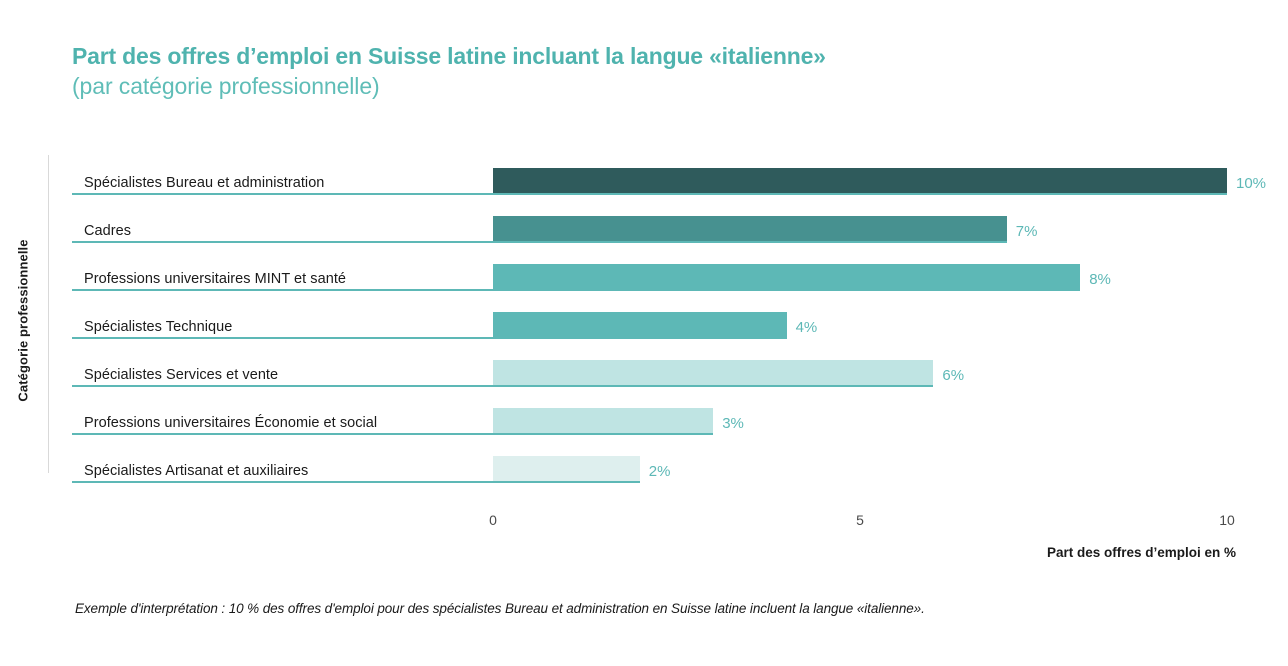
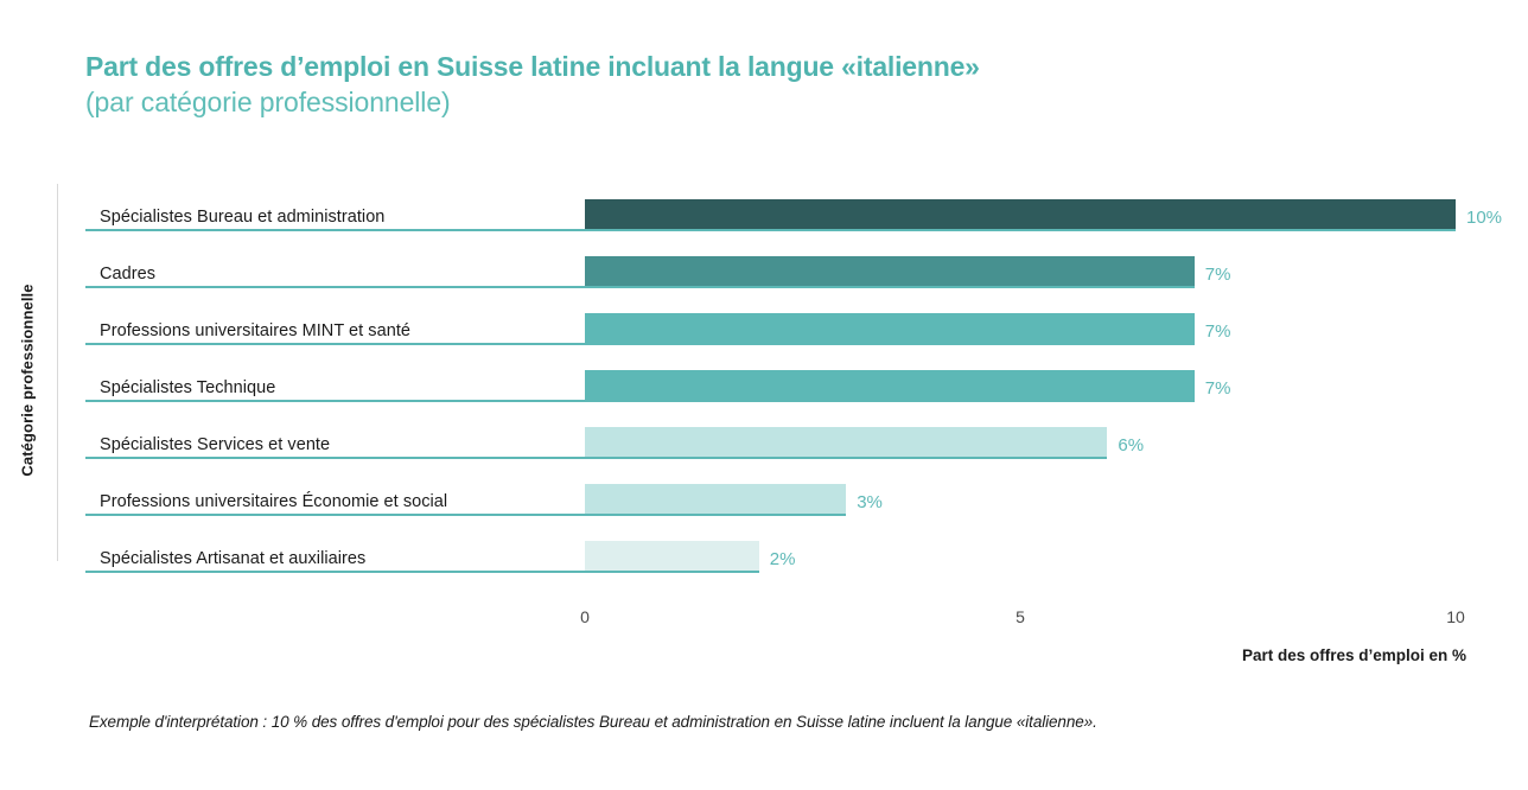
Professions universitaires MINT et santé: 8% -> 7%
Spécialistes Technique: 4% -> 7%
